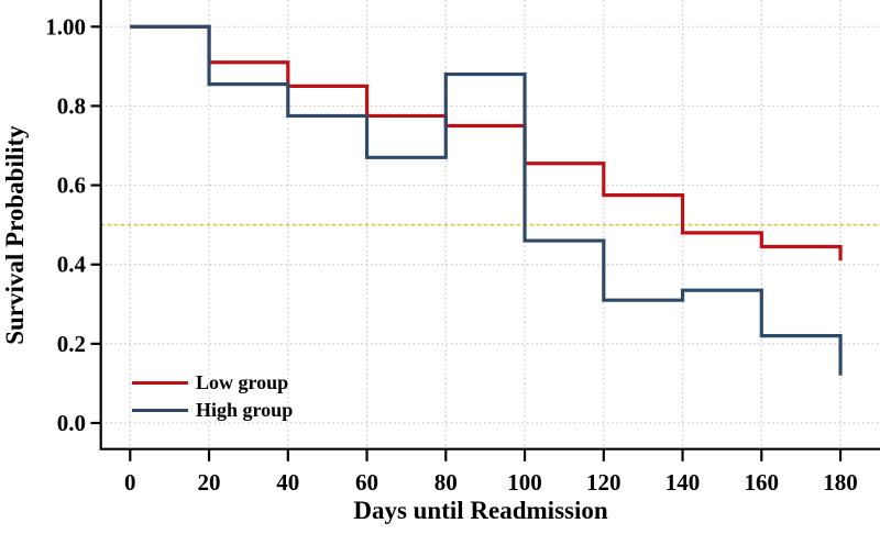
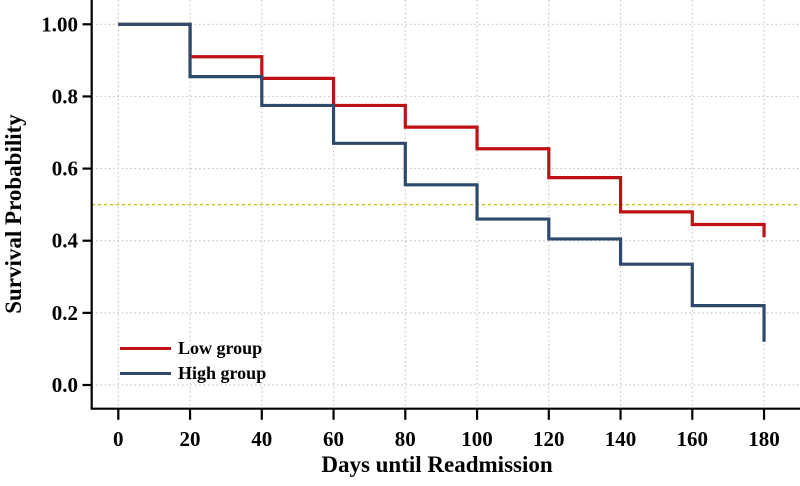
Low group/80: 0.75 -> 0.71
High group/80: 0.88 -> 0.56
High group/120: 0.31 -> 0.41
